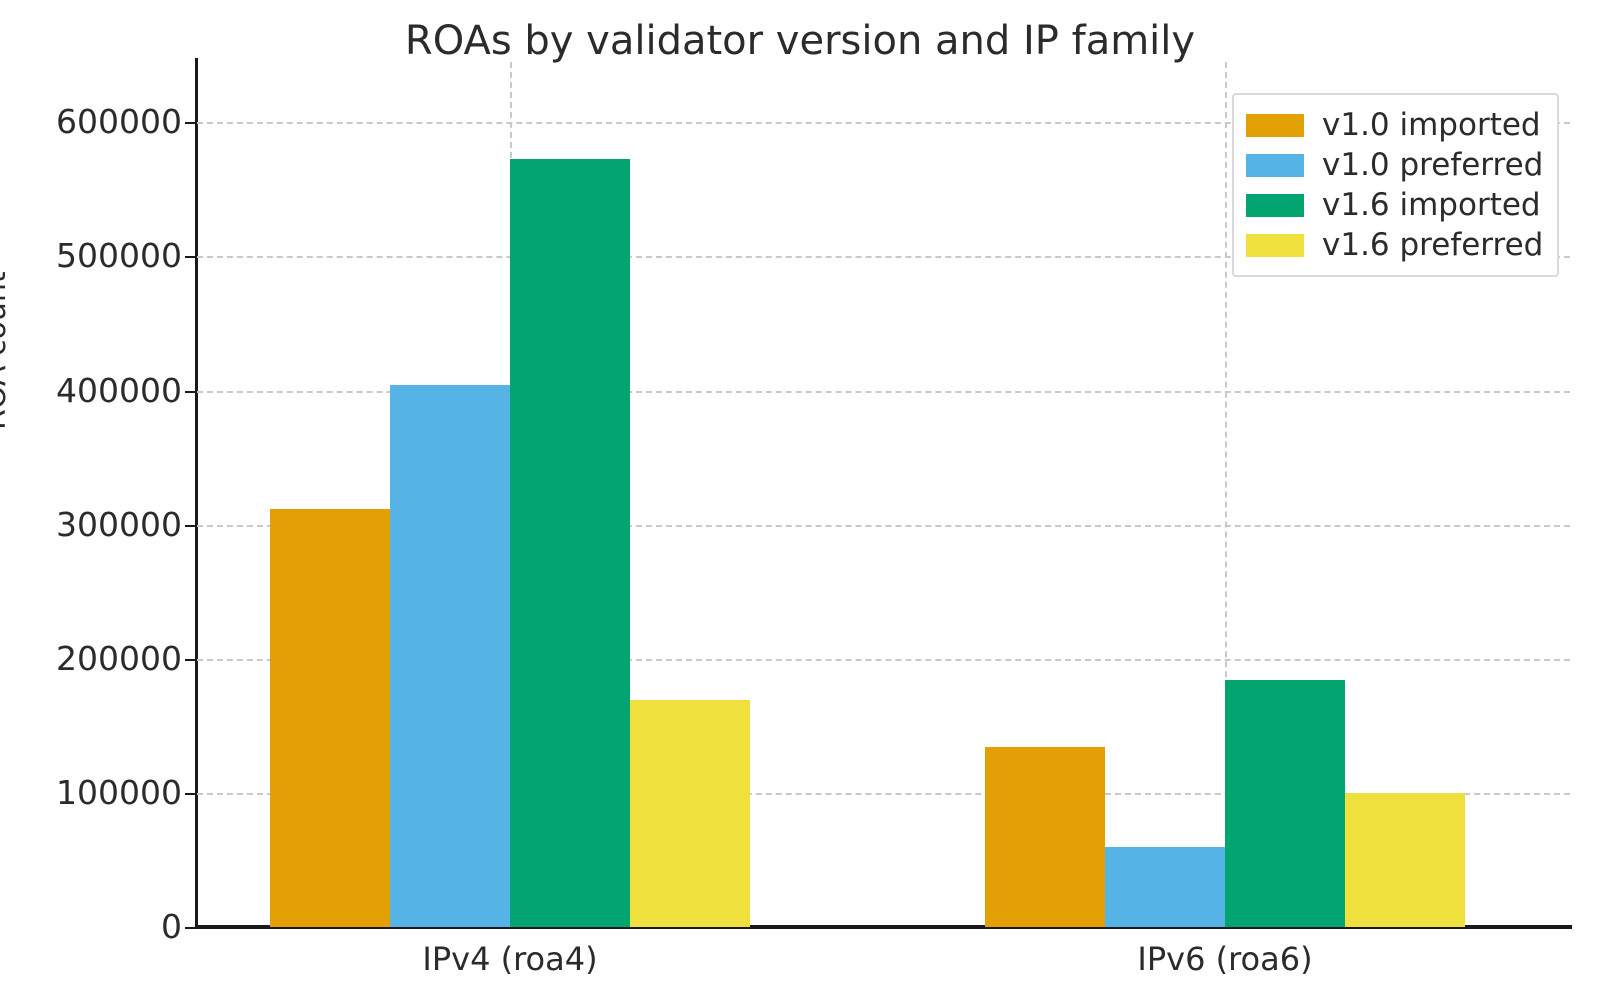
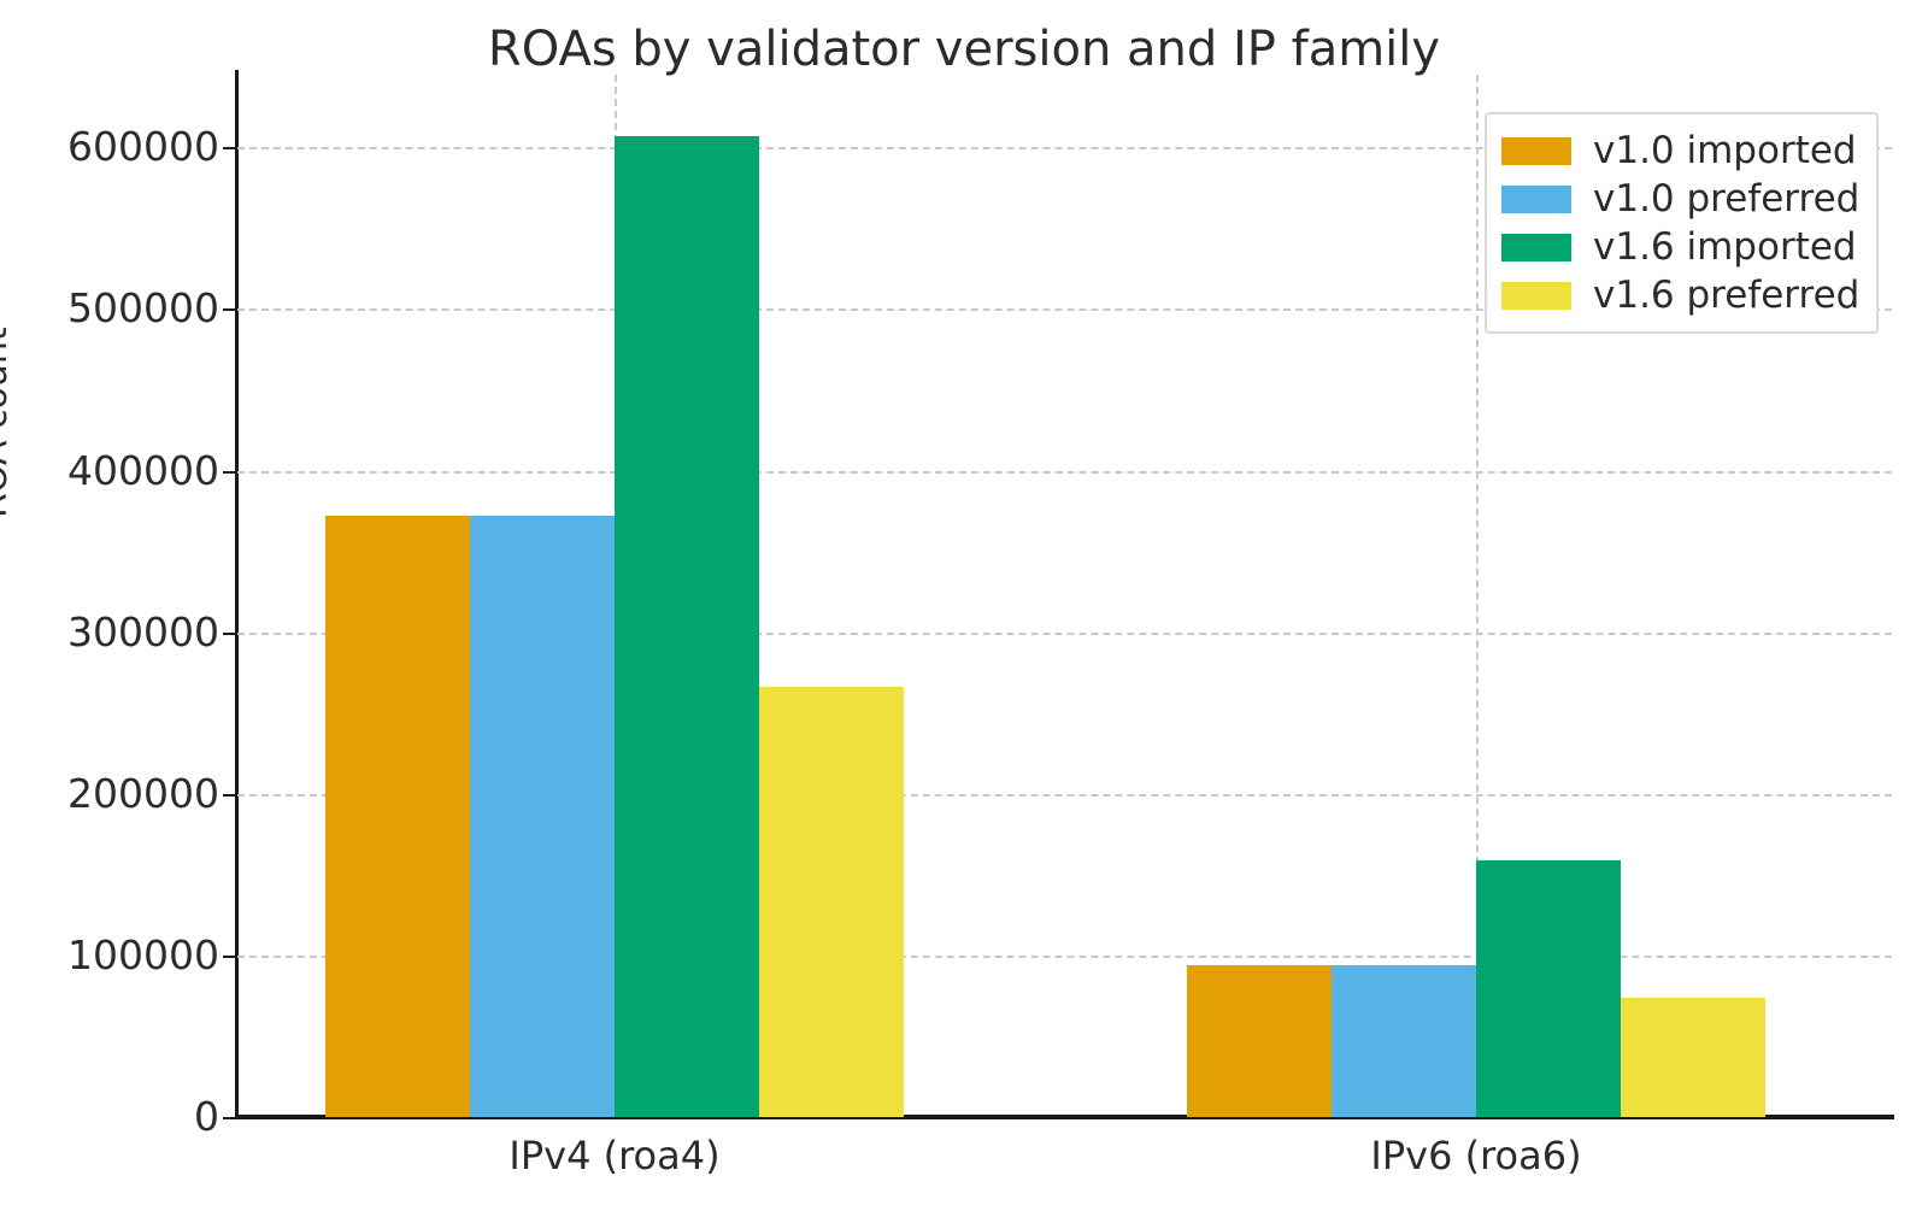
v1.0 imported/IPv4 (roa4): 312000 -> 372000
v1.0 preferred/IPv4 (roa4): 404000 -> 372000
v1.6 imported/IPv4 (roa4): 573000 -> 607000
v1.6 preferred/IPv4 (roa4): 169000 -> 266000
v1.0 imported/IPv6 (roa6): 134000 -> 94000
v1.0 preferred/IPv6 (roa6): 60000 -> 94000
v1.6 imported/IPv6 (roa6): 184000 -> 159000
v1.6 preferred/IPv6 (roa6): 100000 -> 74000
